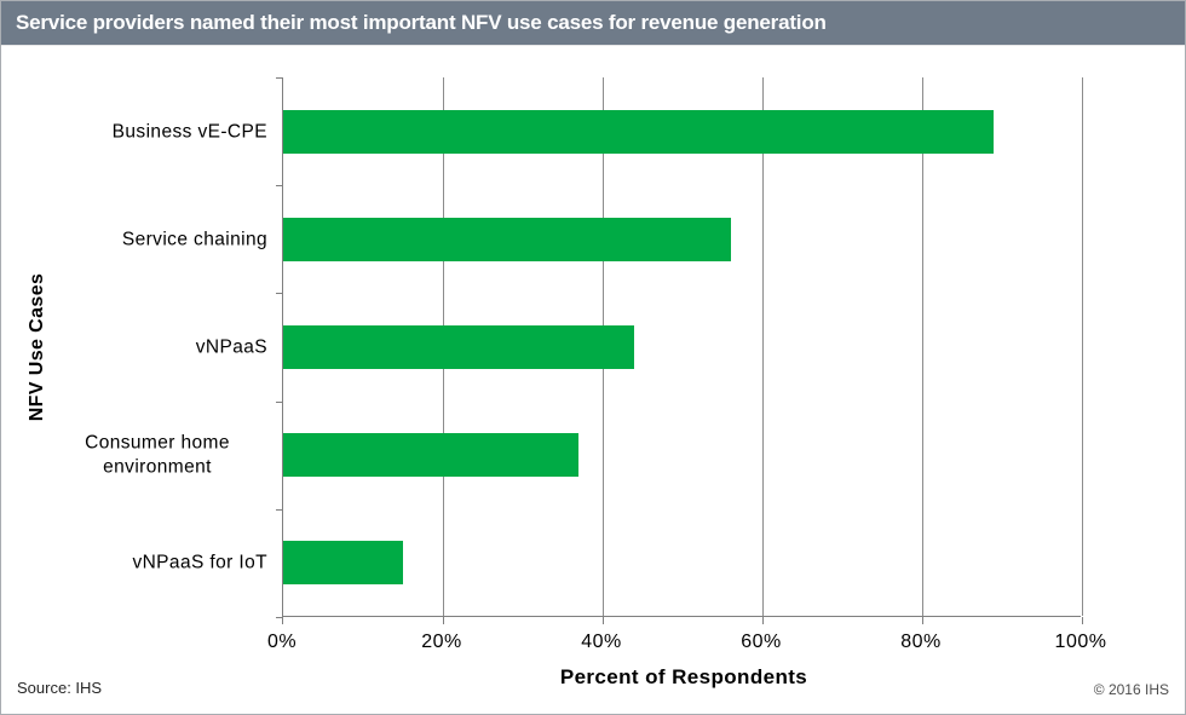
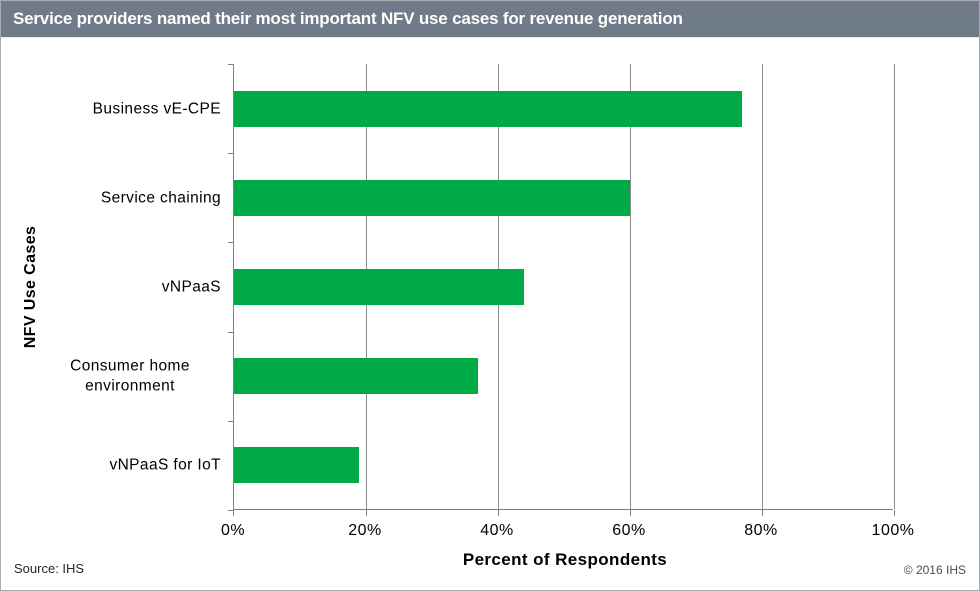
Business vE-CPE: 89% -> 77%
Service chaining: 56% -> 60%
vNPaaS for IoT: 15% -> 19%
